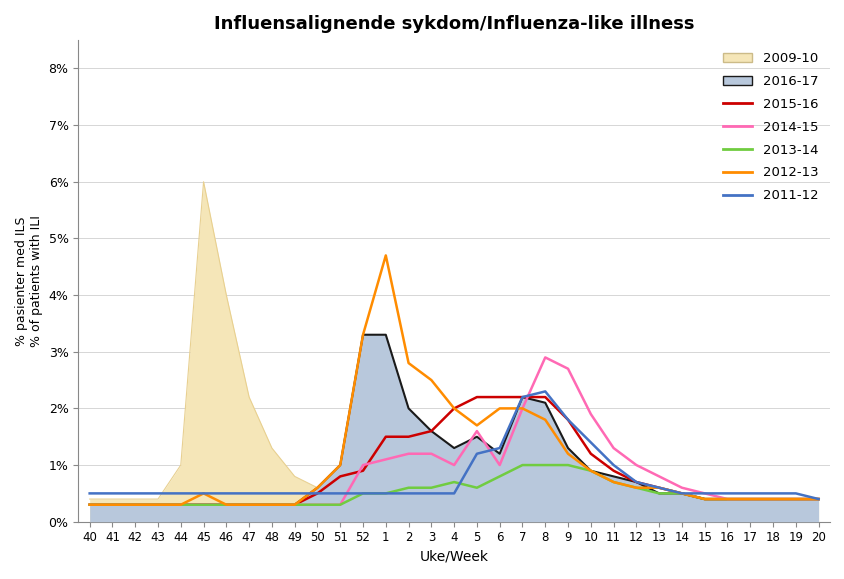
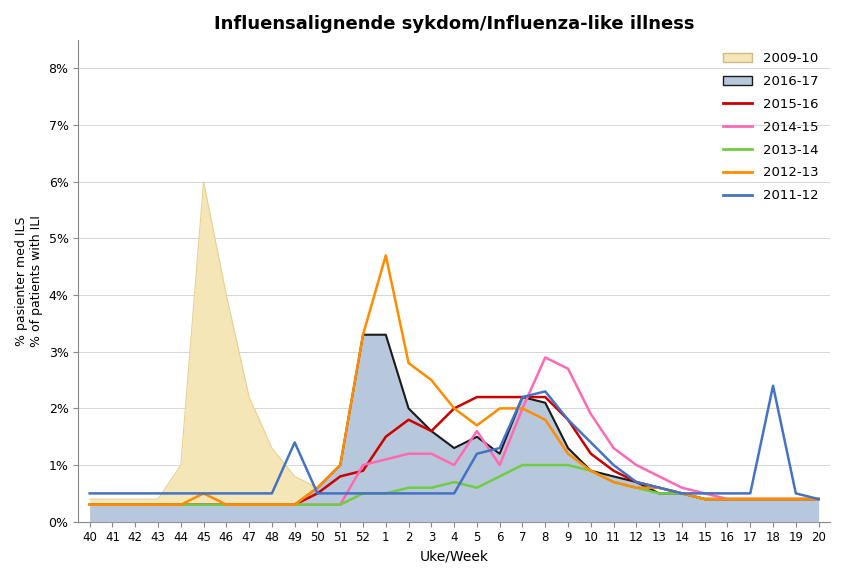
2011-12/49: 0.5% -> 1.4%
2015-16/2: 1.5% -> 1.8%
2011-12/18: 0.5% -> 2.4%
